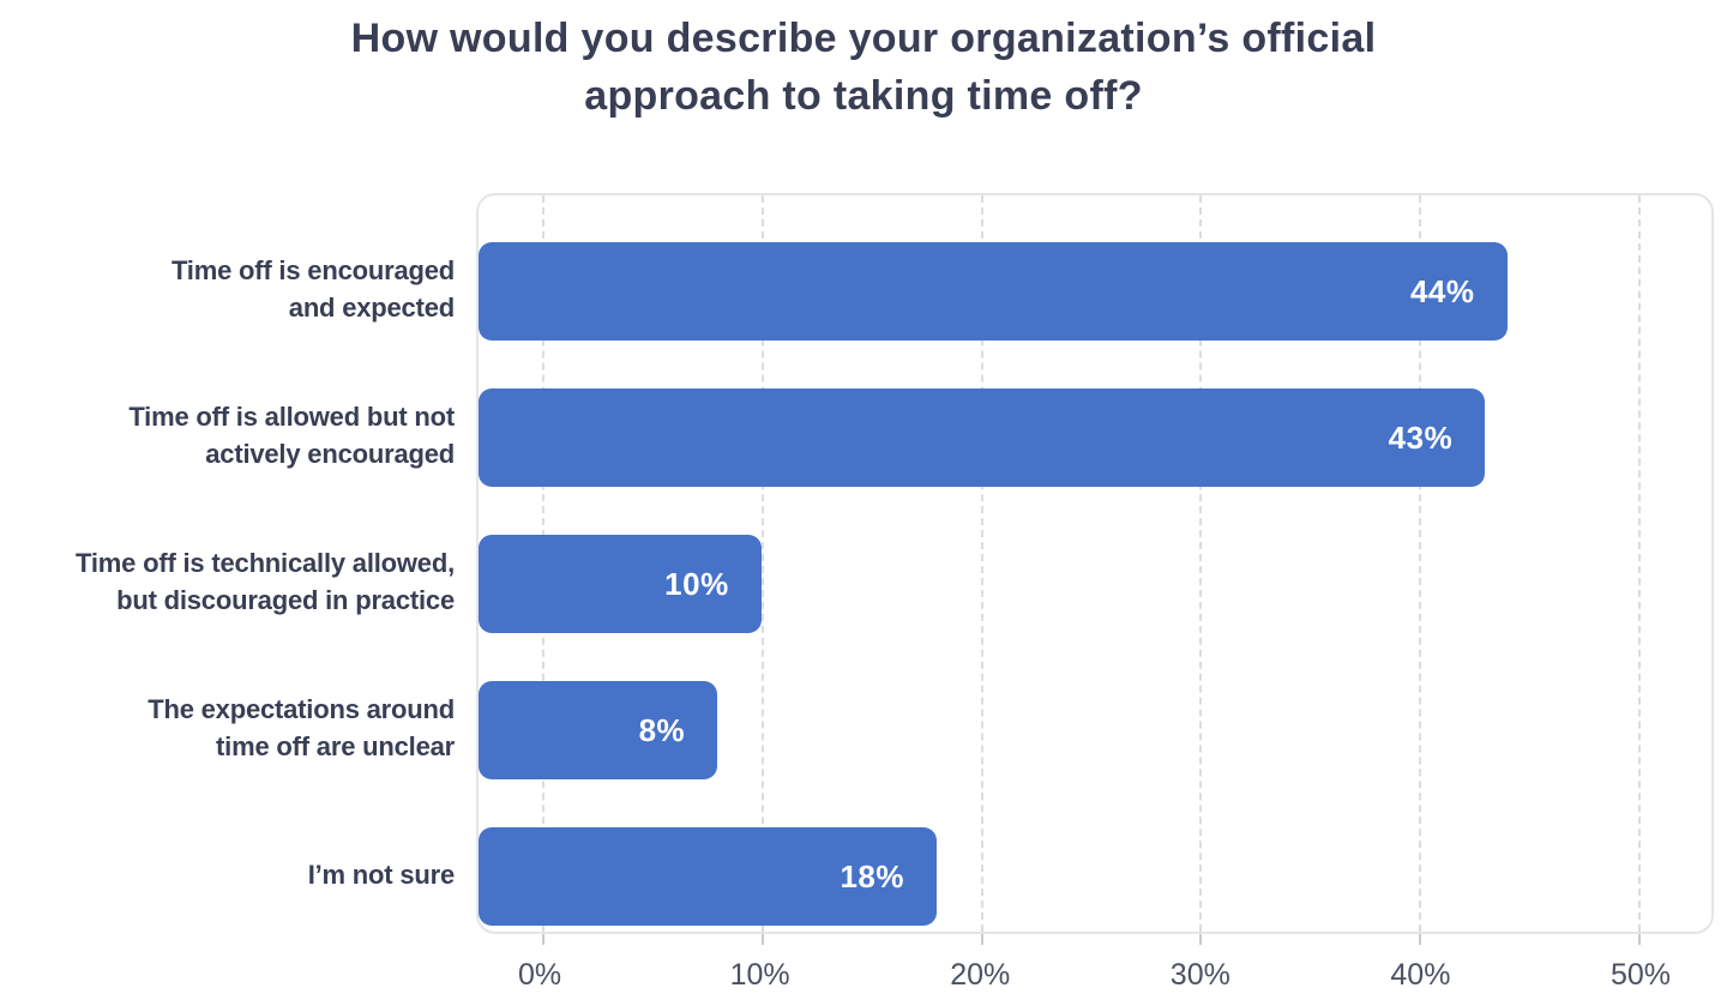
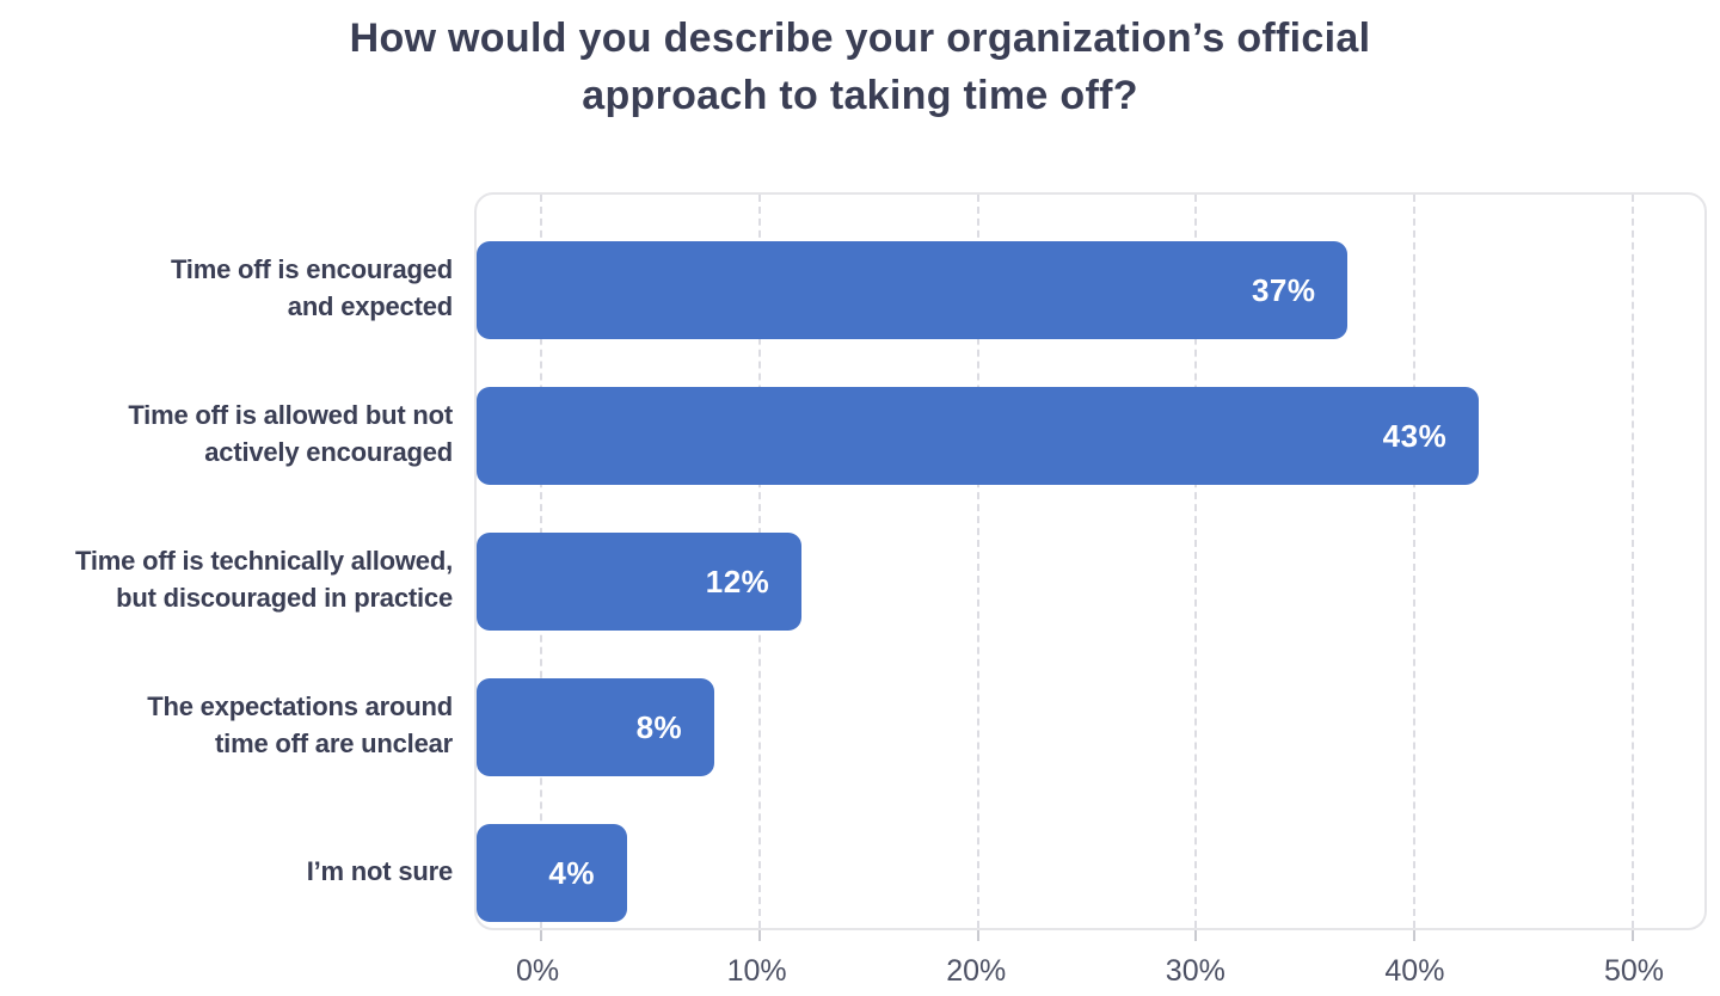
Time off is encouraged and expected: 44% -> 37%
Time off is technically allowed, but discouraged in practice: 10% -> 12%
I’m not sure: 18% -> 4%
